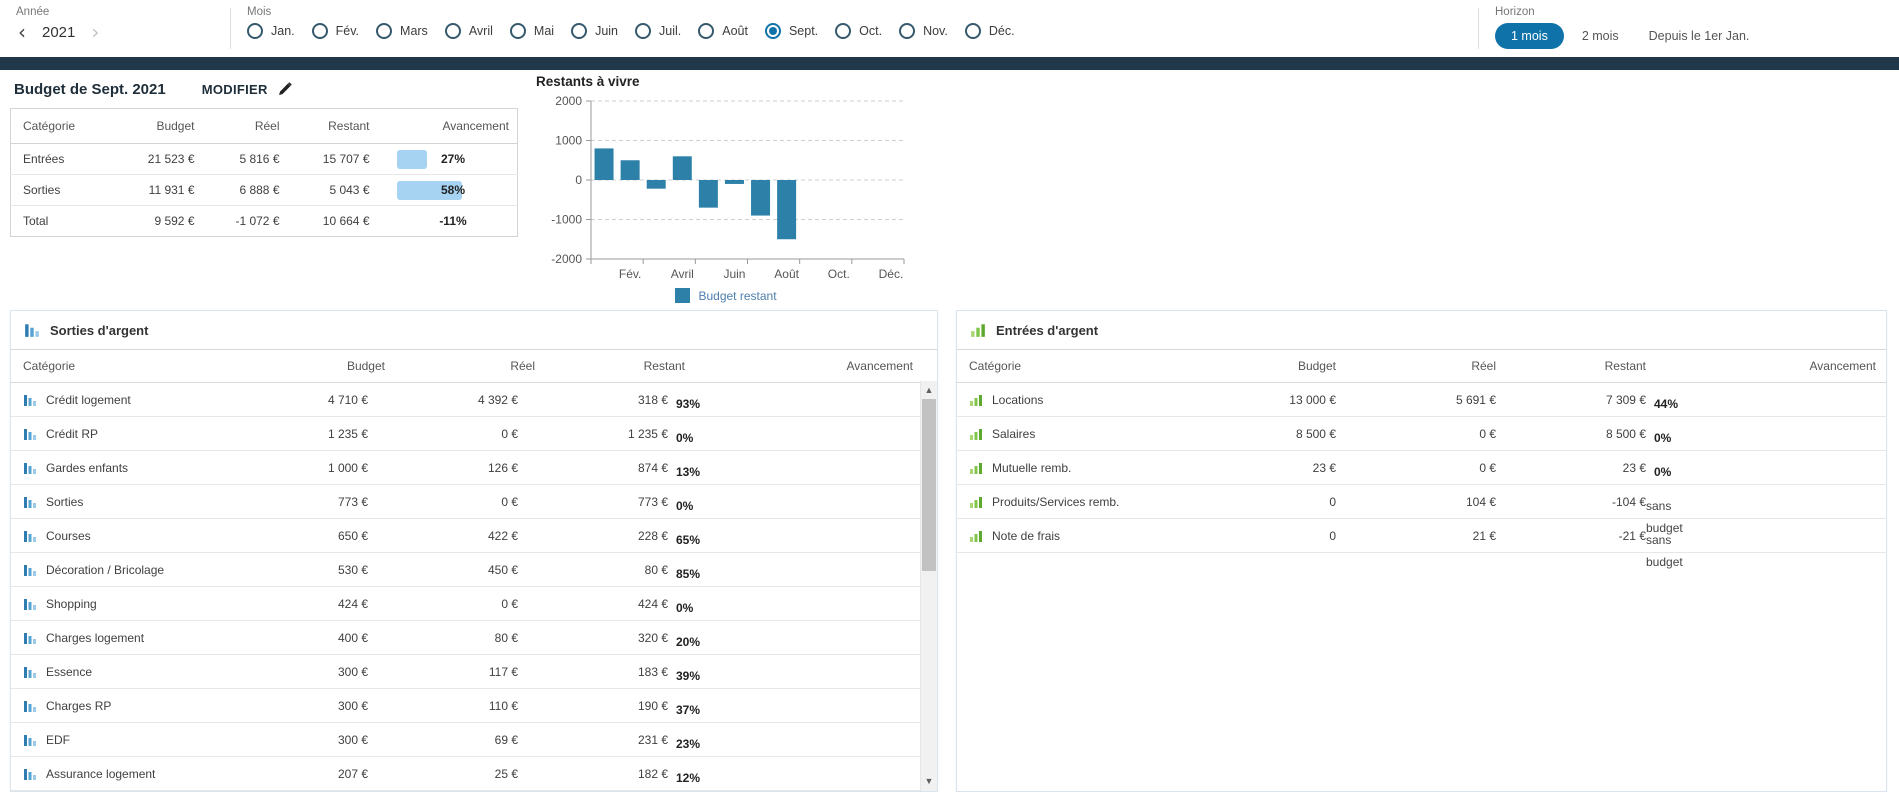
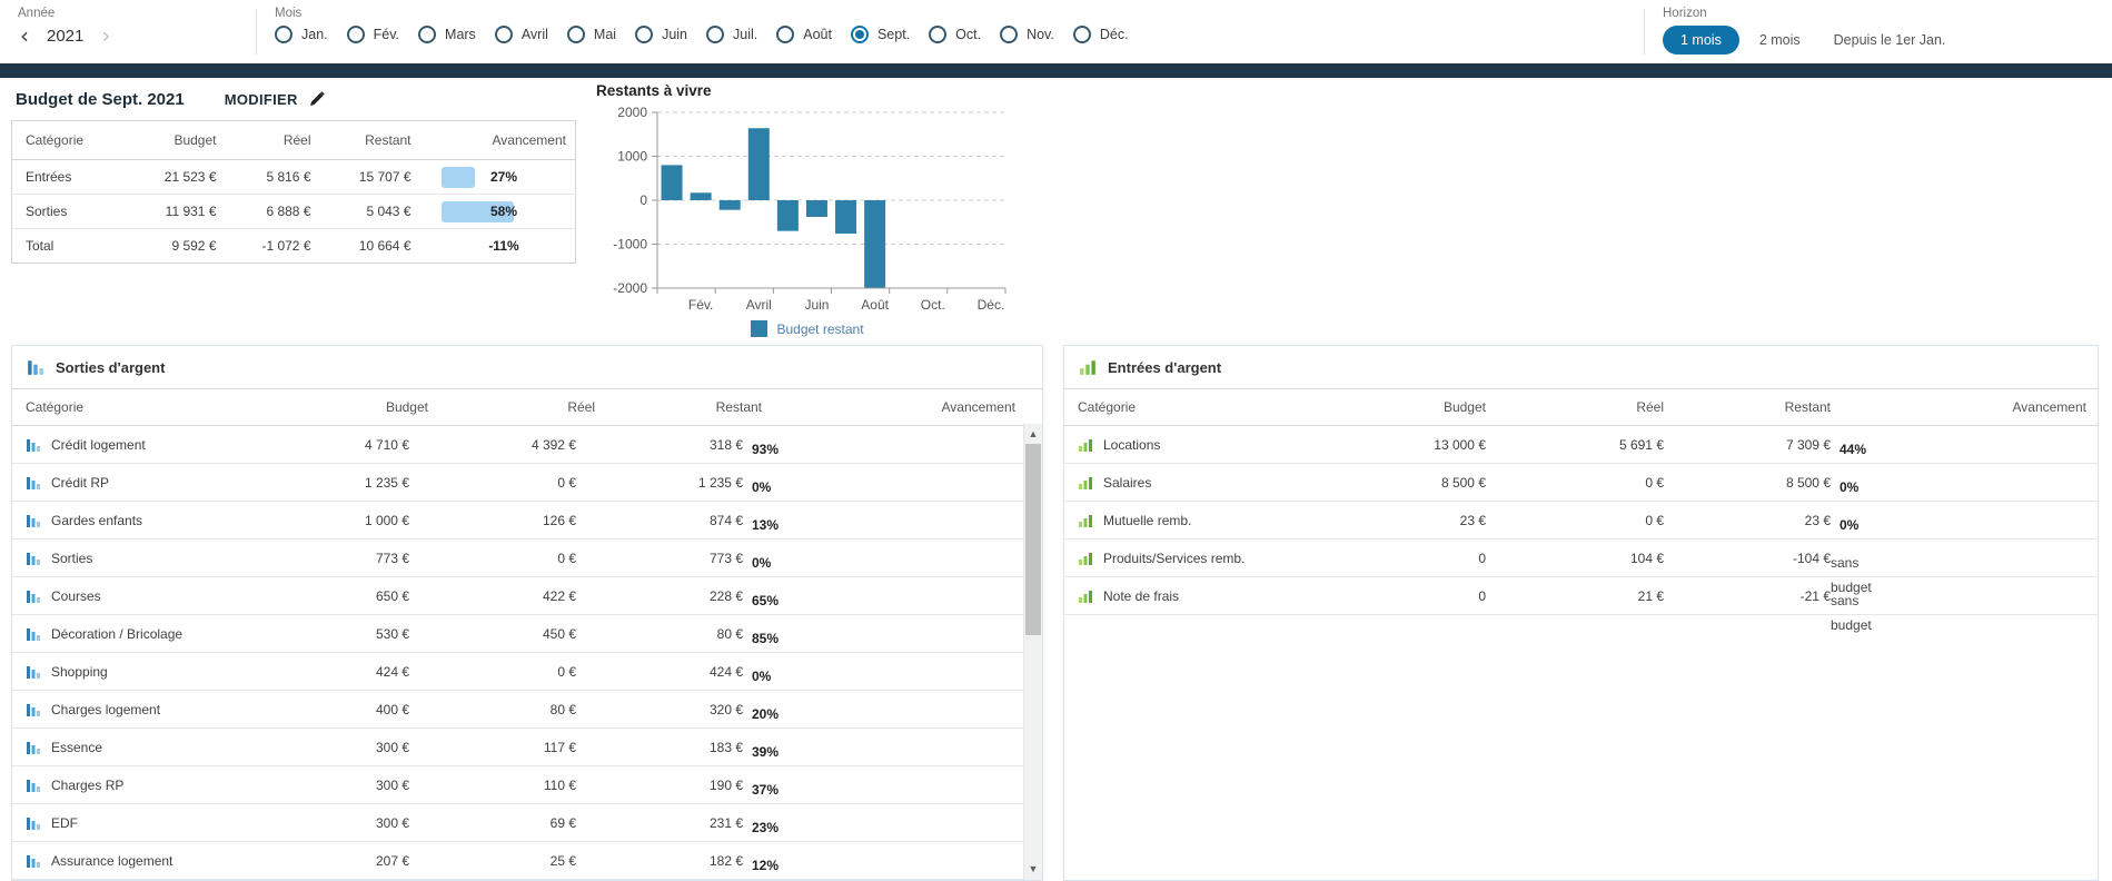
Fév.: 500 -> 200
Avril: 600 -> 1600
Juin: -100 -> -400
Juil.: -900 -> -800
Août: -1500 -> -2000
